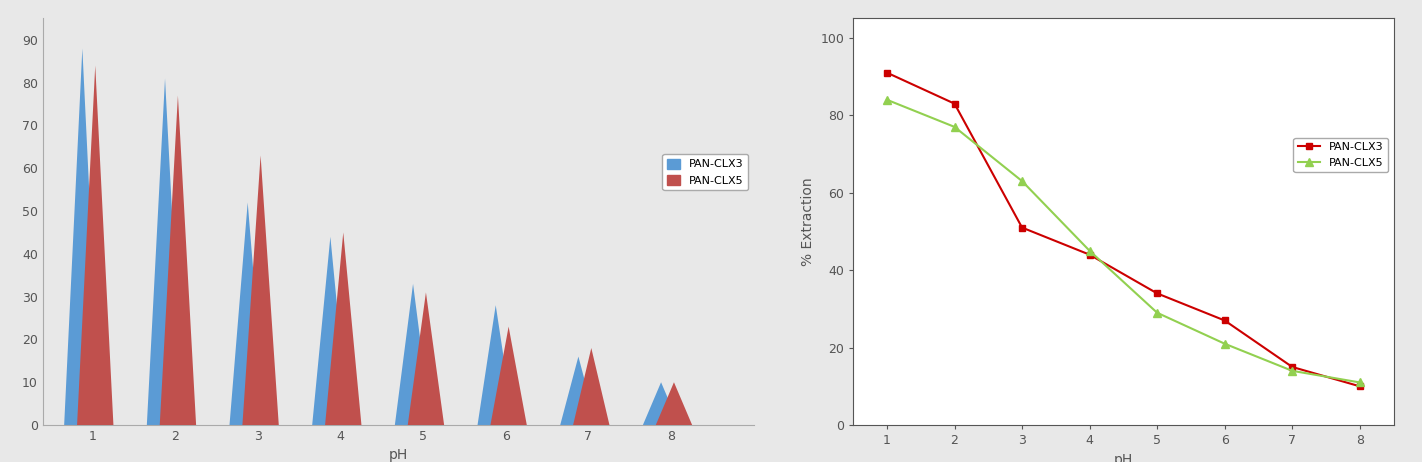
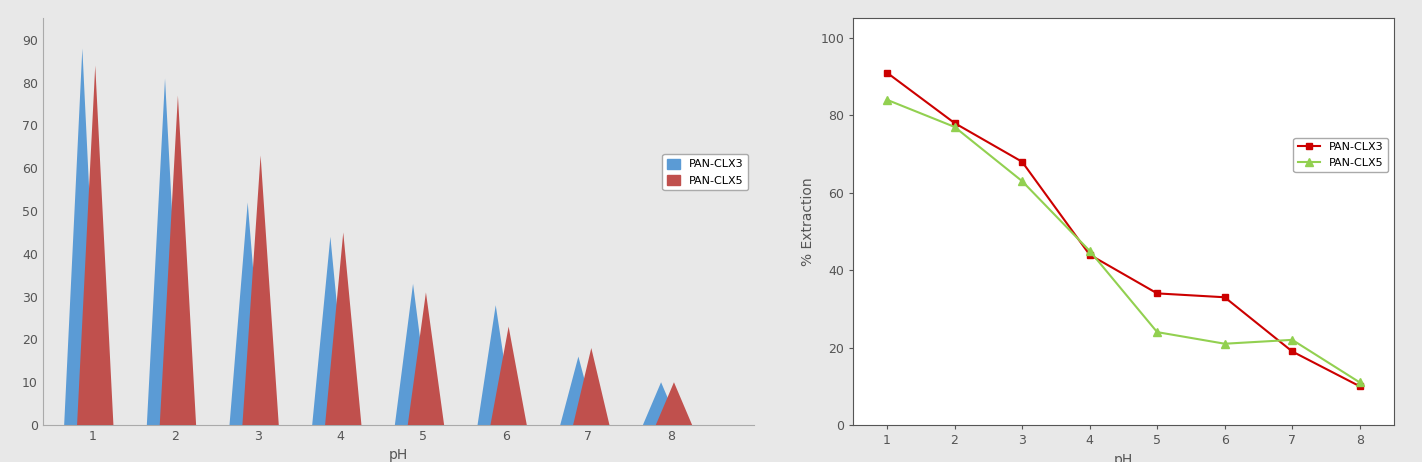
PAN-CLX3/2: 83 -> 78
PAN-CLX3/3: 51 -> 68
PAN-CLX5/5: 29 -> 24
PAN-CLX3/6: 27 -> 33
PAN-CLX3/7: 15 -> 19
PAN-CLX5/7: 14 -> 22
